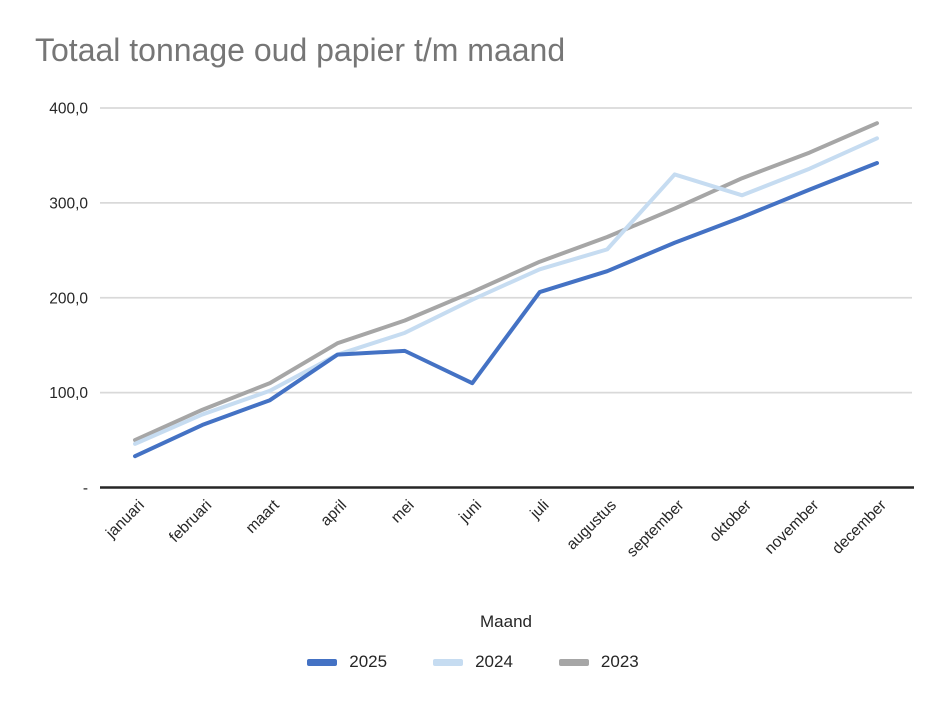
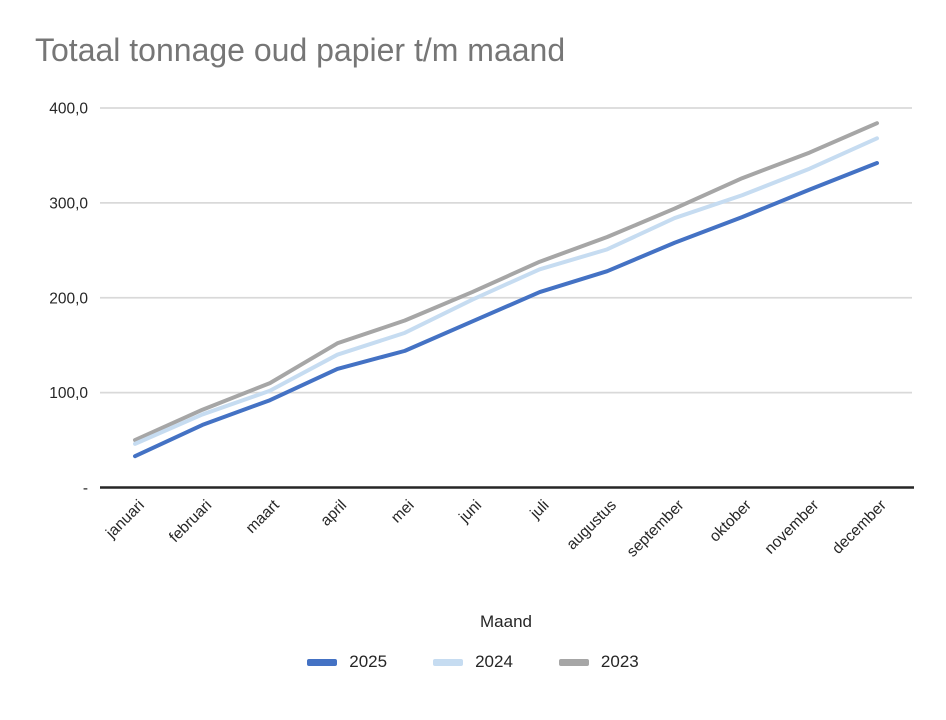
2025/april: 140 -> 120
2025/juni: 110 -> 180
2024/september: 330 -> 280
